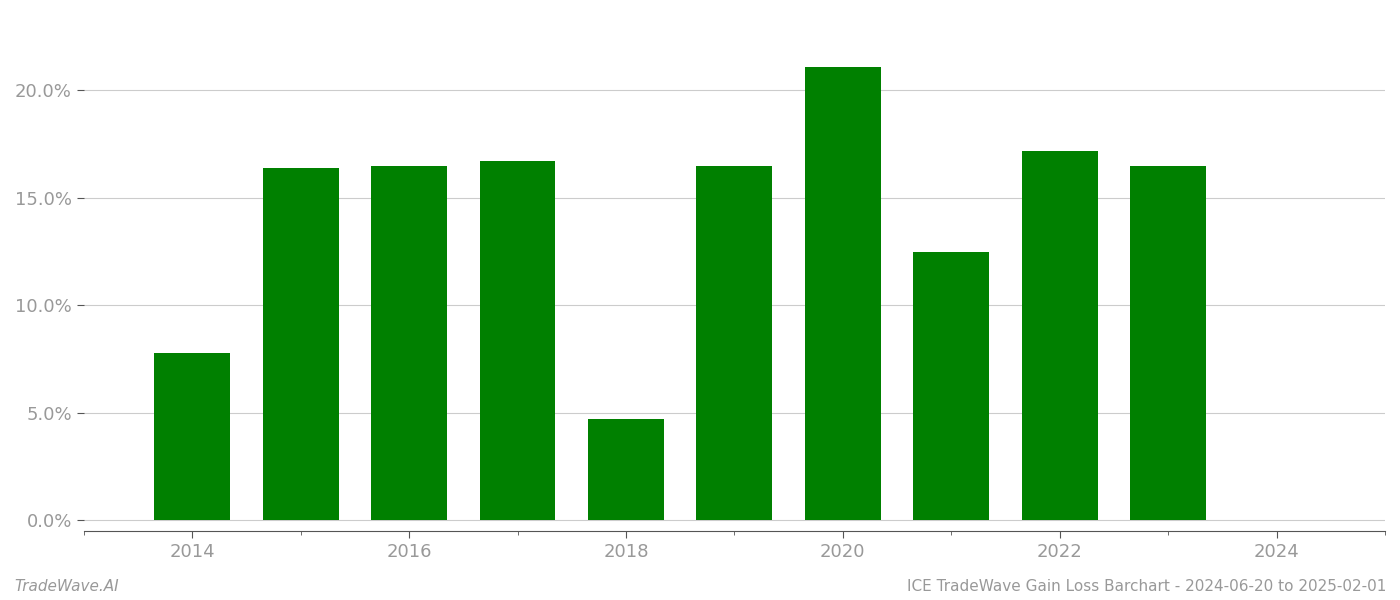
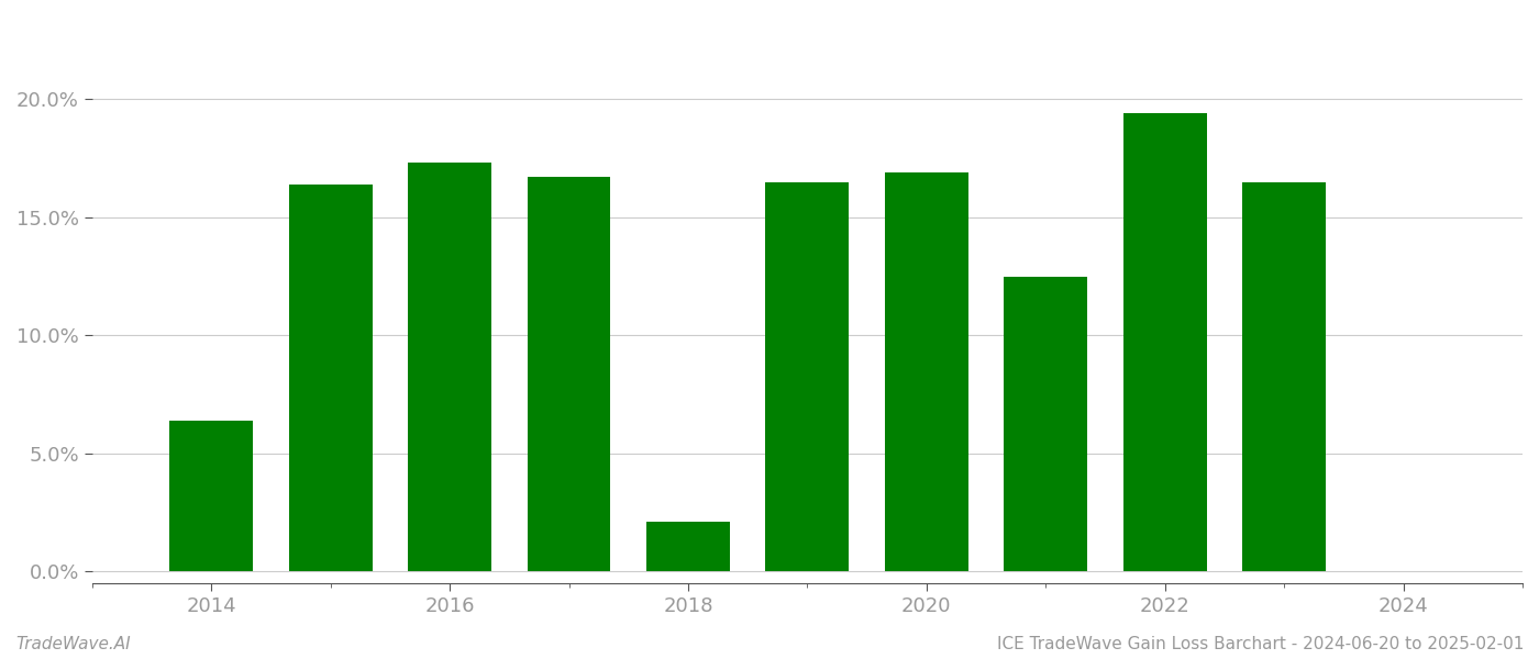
2014: 7.8% -> 6.4%
2016: 16.5% -> 17.3%
2018: 4.7% -> 2.1%
2020: 21.1% -> 16.9%
2022: 17.2% -> 19.4%
